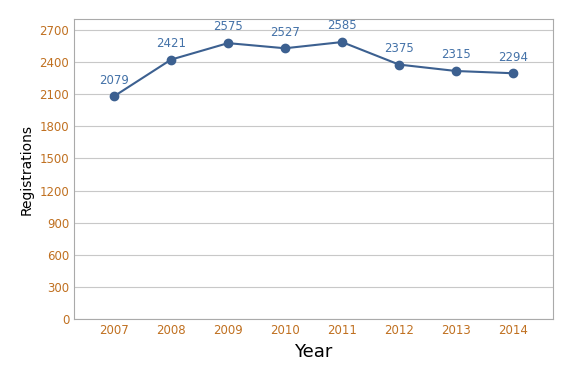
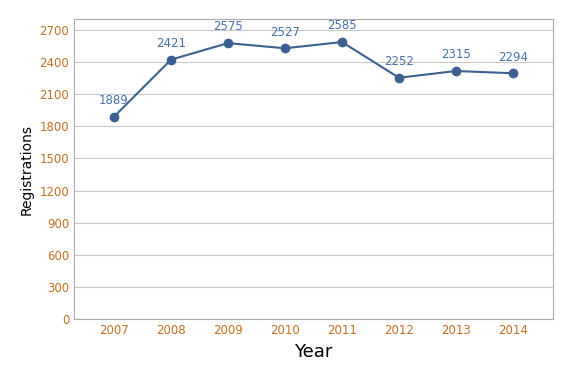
2007: 2079 -> 1889
2012: 2375 -> 2252
